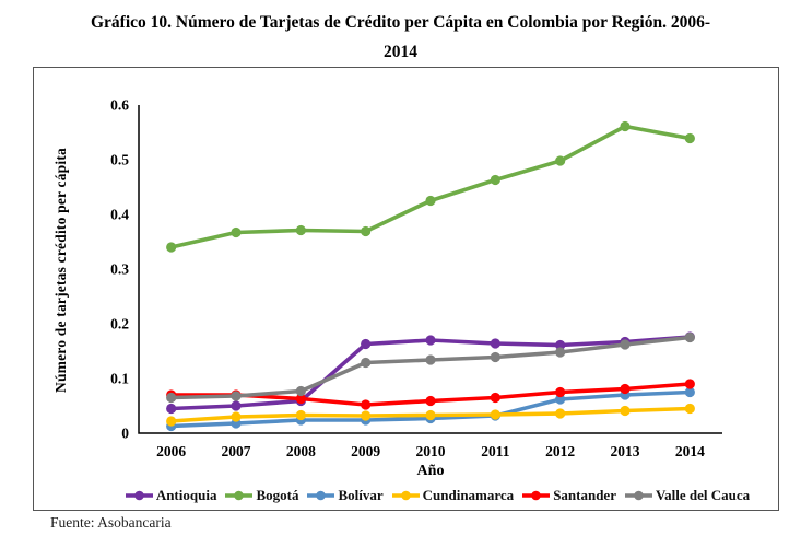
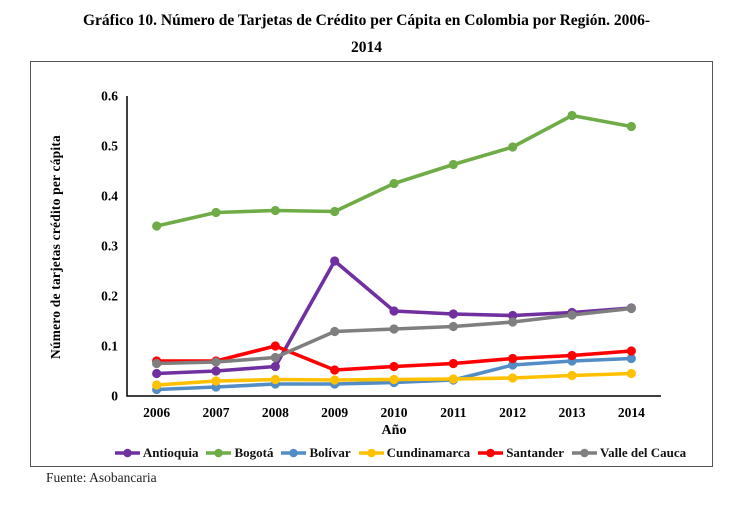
Santander/2008: 0.06 -> 0.10
Antioquia/2009: 0.16 -> 0.27
